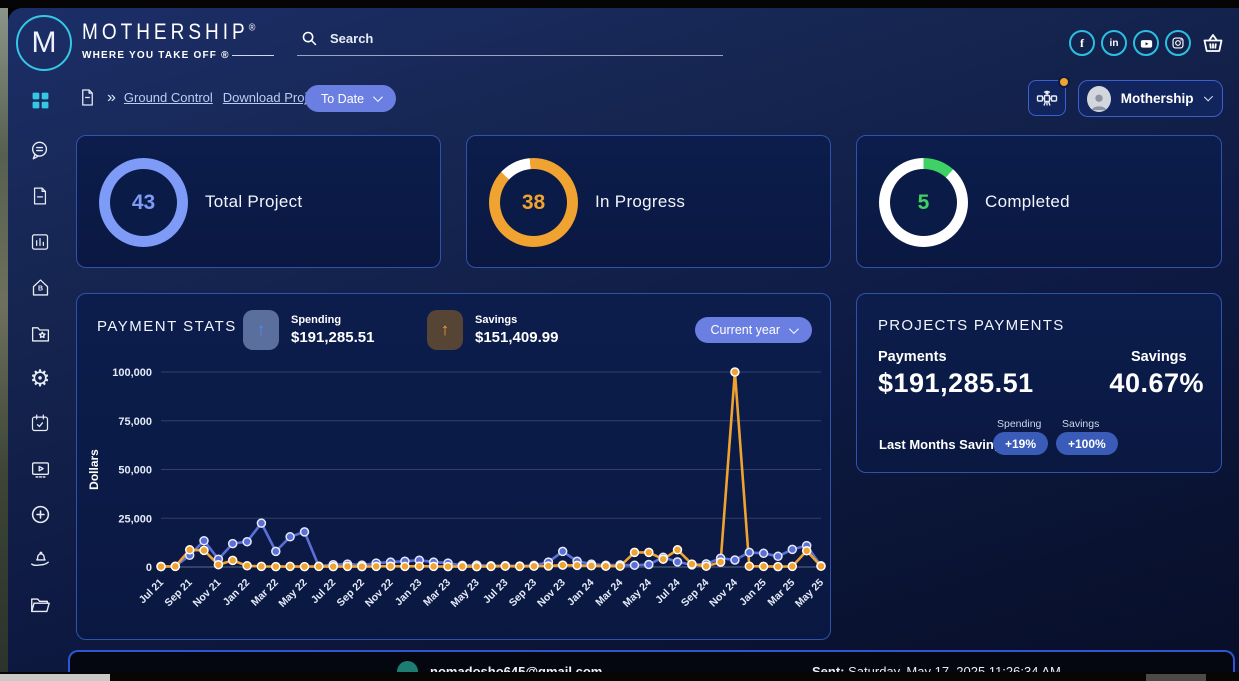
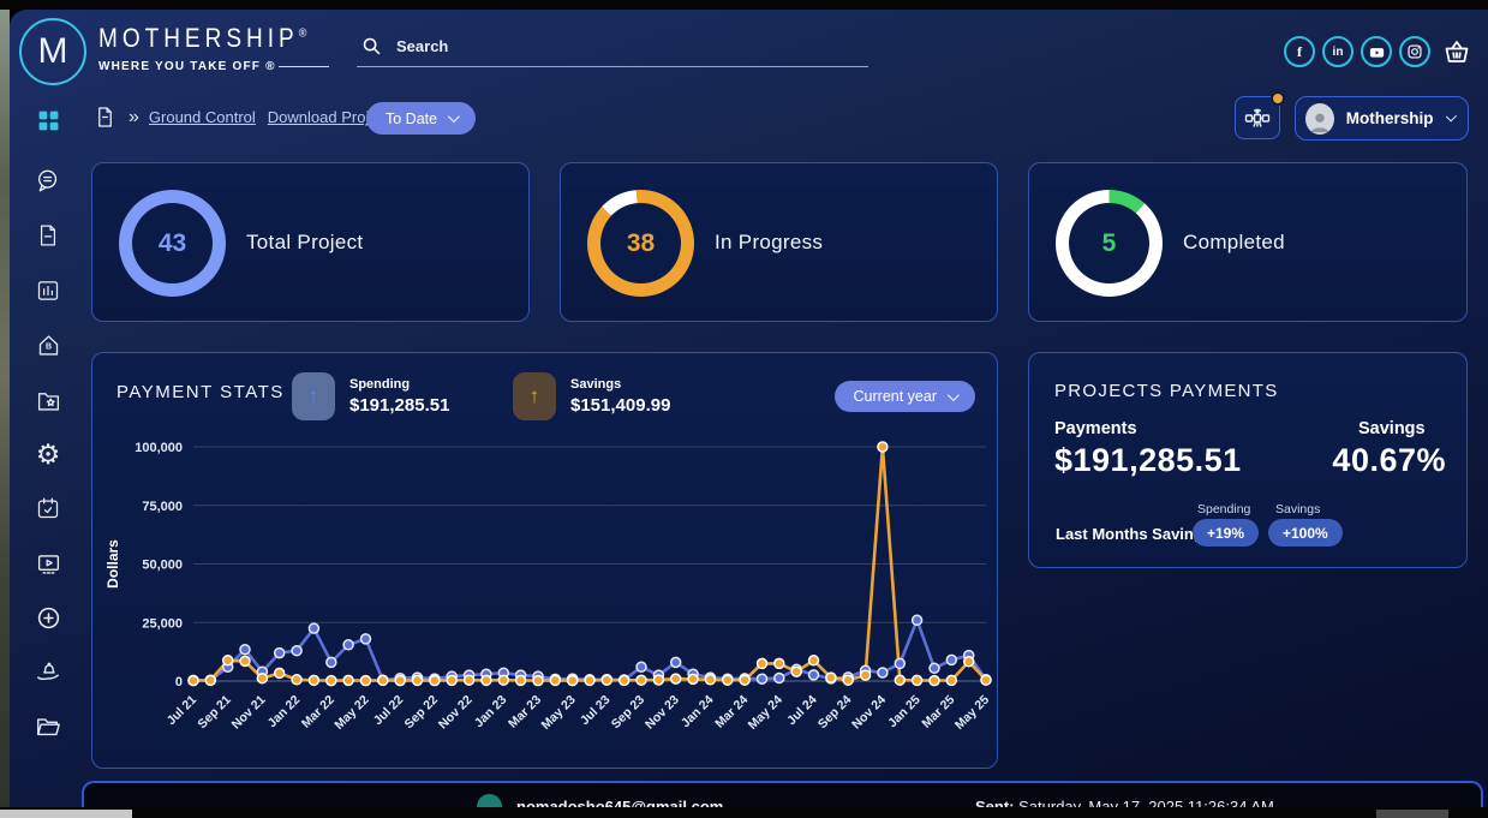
Spending/Sep 23: 1000 -> 6000
Spending/Jan 25: 7000 -> 26000
